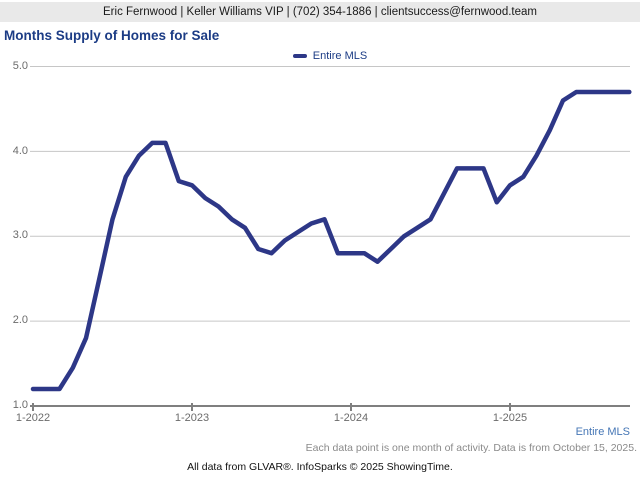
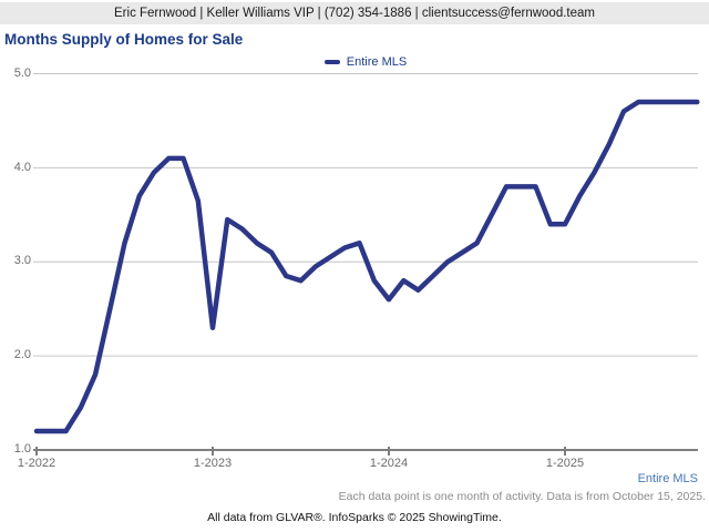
1-2023: 3.6 -> 2.3
1-2024: 2.8 -> 2.6
1-2025: 3.6 -> 3.4
